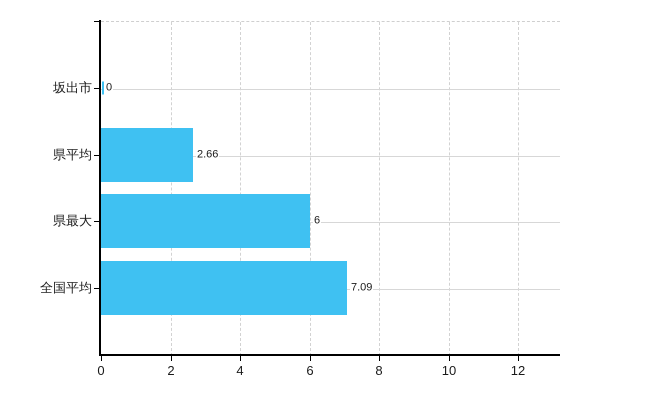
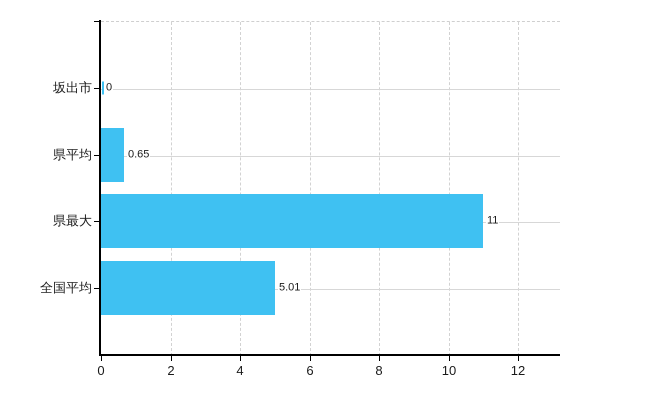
県平均: 2.66 -> 0.65
県最大: 6 -> 11
全国平均: 7.09 -> 5.01
